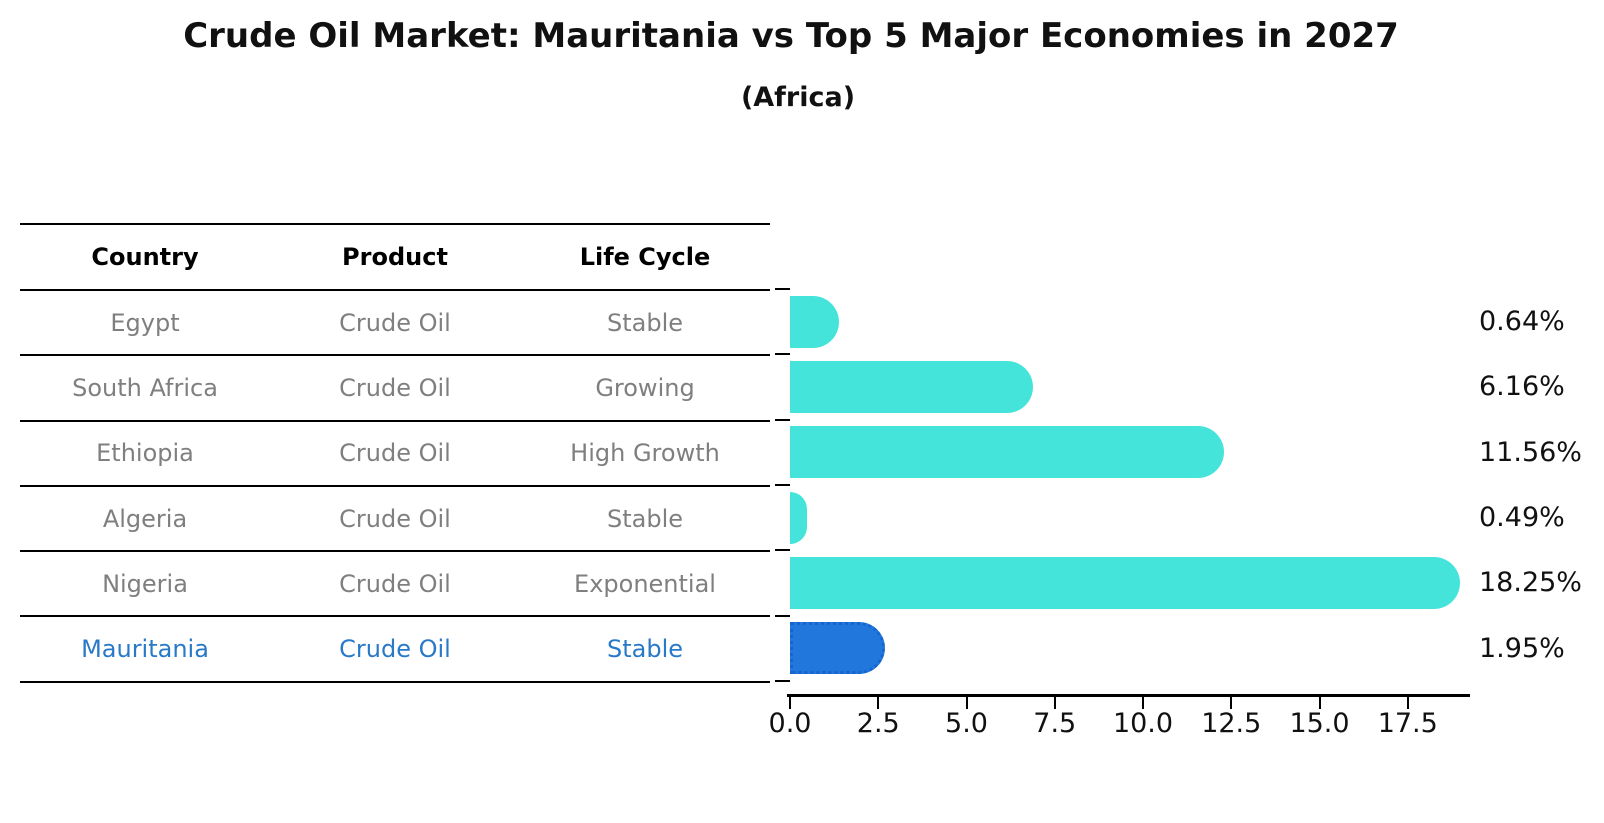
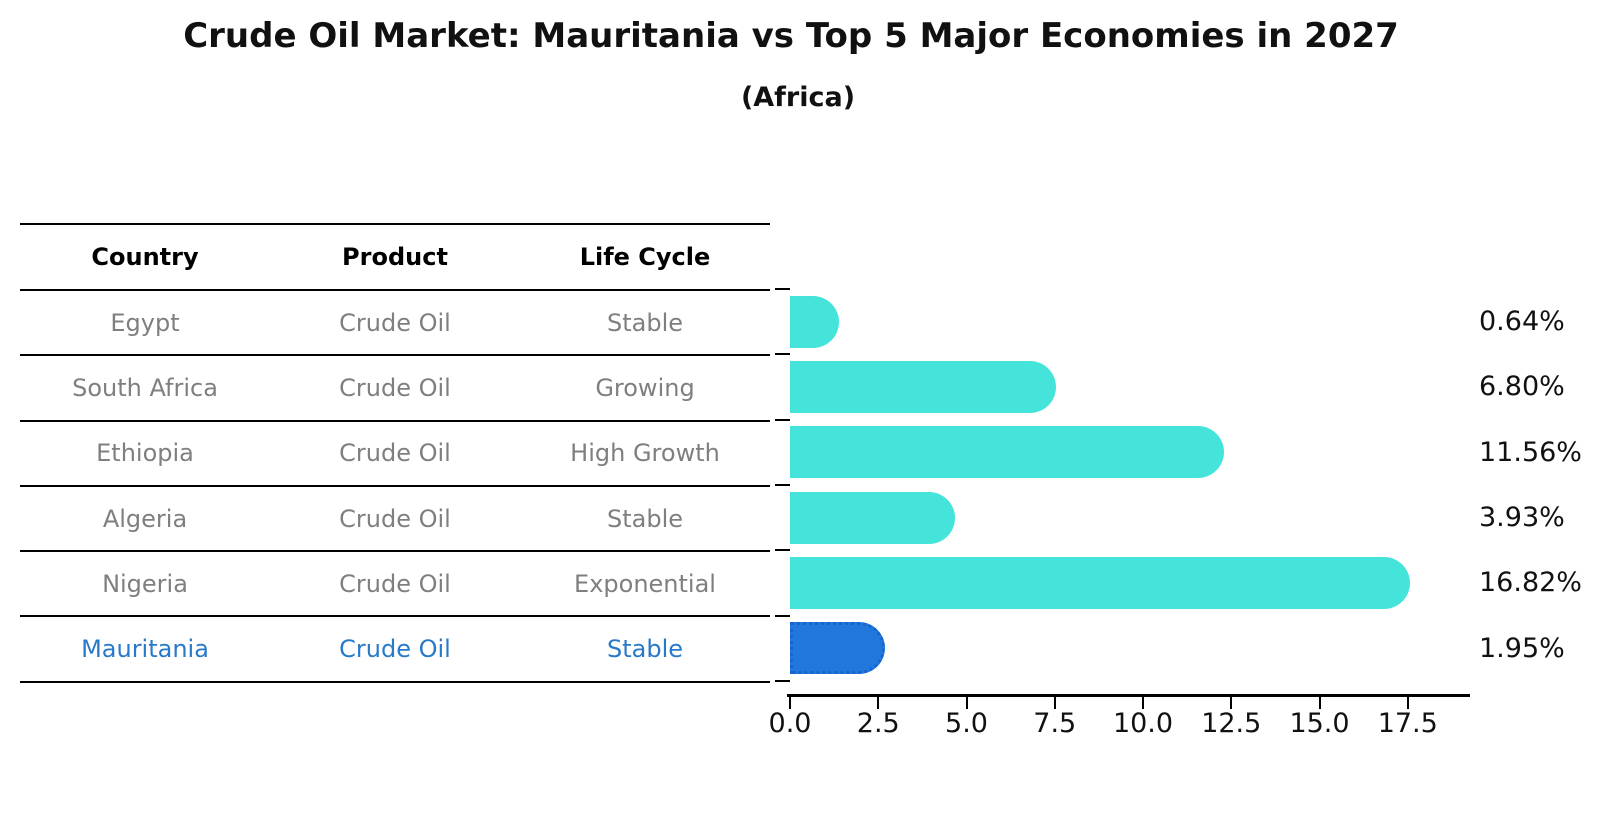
South Africa: 6.16% -> 6.80%
Algeria: 0.49% -> 3.93%
Nigeria: 18.25% -> 16.82%
